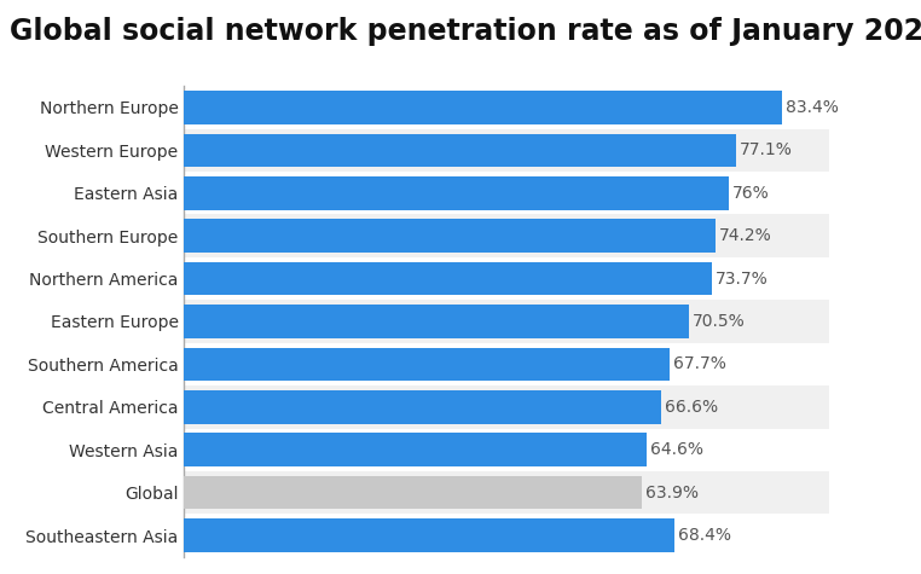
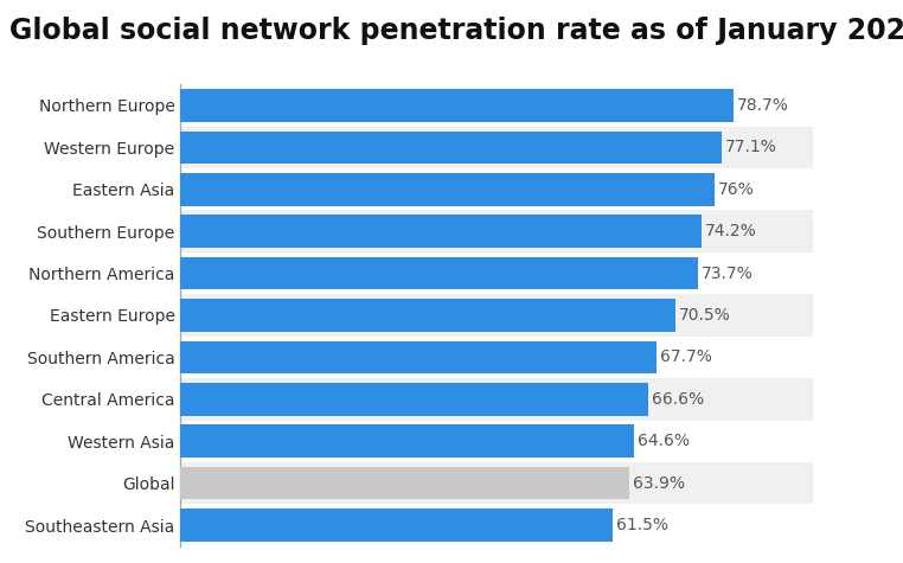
Northern Europe: 83.4% -> 78.7%
Southeastern Asia: 68.4% -> 61.5%
